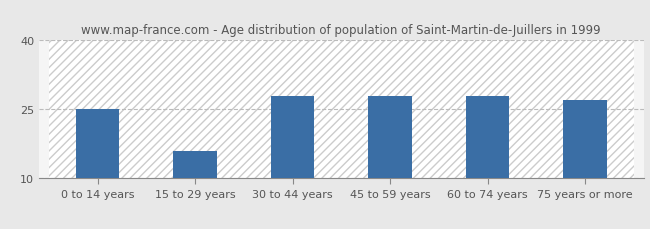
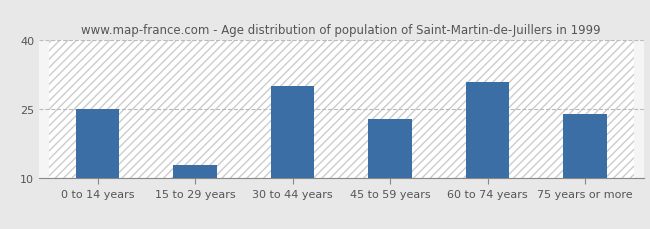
15 to 29 years: 16 -> 13
30 to 44 years: 28 -> 30
45 to 59 years: 28 -> 23
60 to 74 years: 28 -> 31
75 years or more: 27 -> 24
